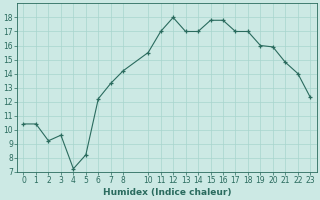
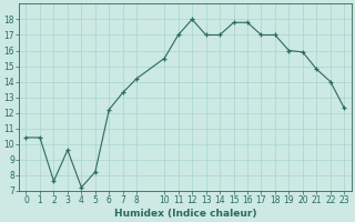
2: 9.2 -> 7.6
